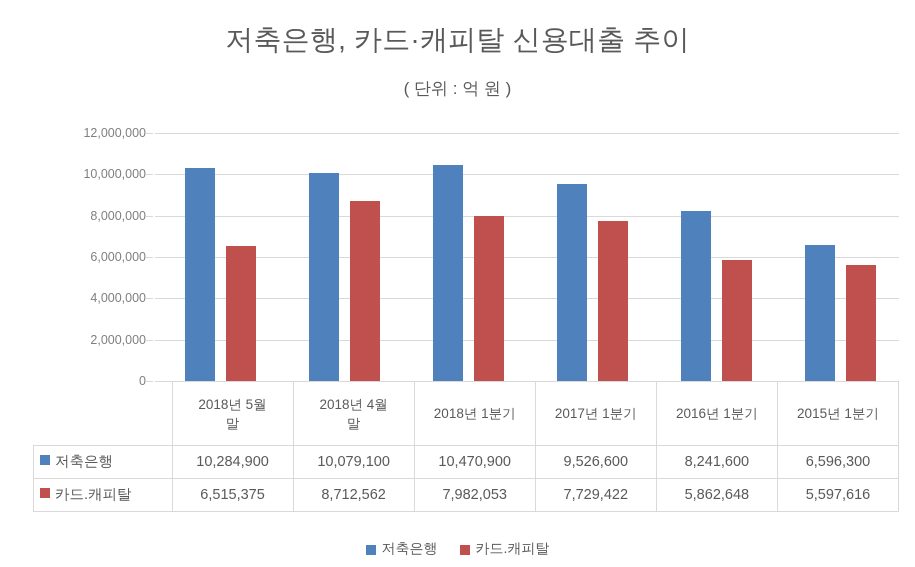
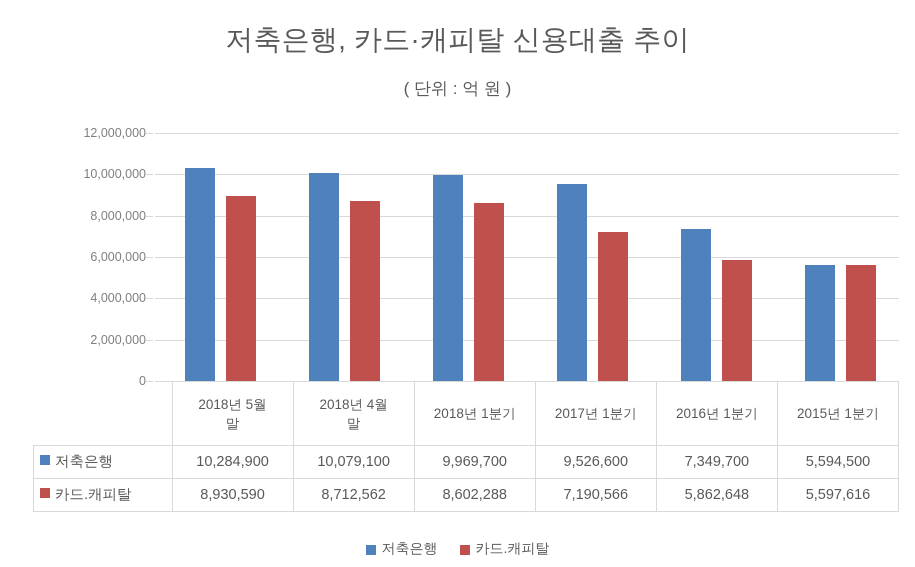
카드.캐피탈/2018년 5월 말: 6,515,375 -> 8,930,590
저축은행/2018년 1분기: 10,470,900 -> 9,969,700
카드.캐피탈/2018년 1분기: 7,982,053 -> 8,602,288
카드.캐피탈/2017년 1분기: 7,729,422 -> 7,190,566
저축은행/2016년 1분기: 8,241,600 -> 7,349,700
저축은행/2015년 1분기: 6,596,300 -> 5,594,500
